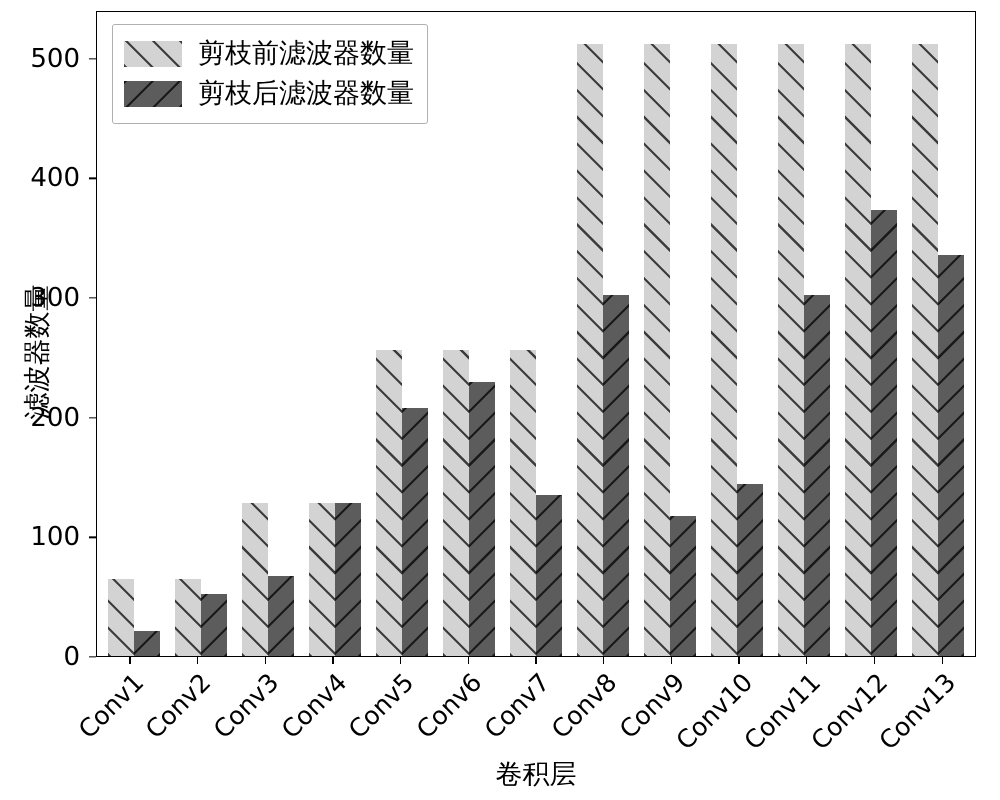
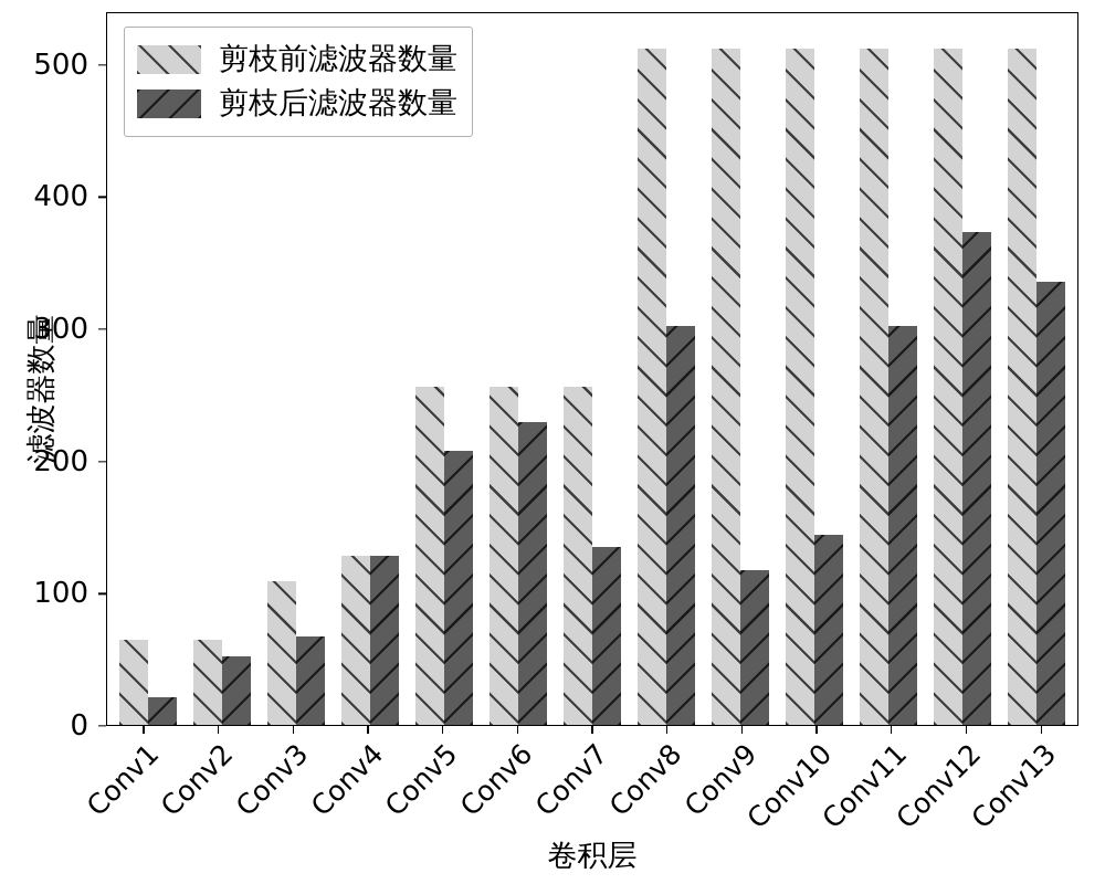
剪枝前滤波器数量/Conv3: 128 -> 109
